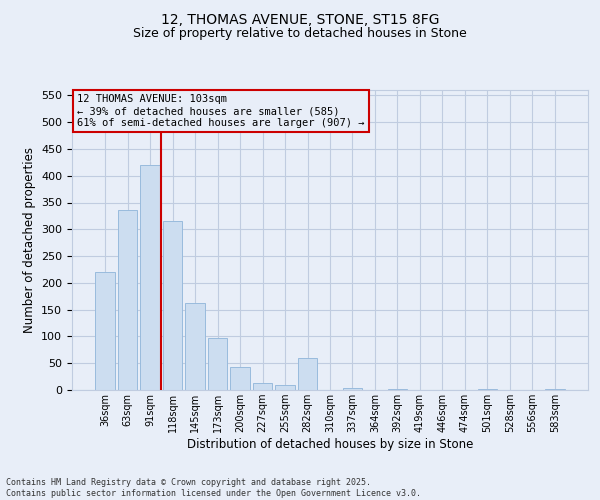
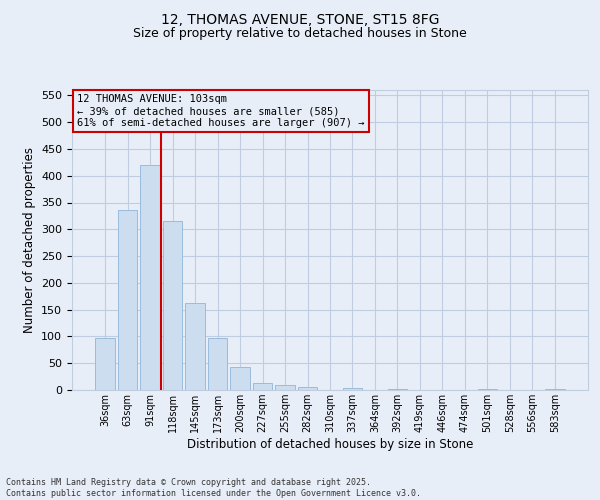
36sqm: 220 -> 97
282sqm: 60 -> 6
